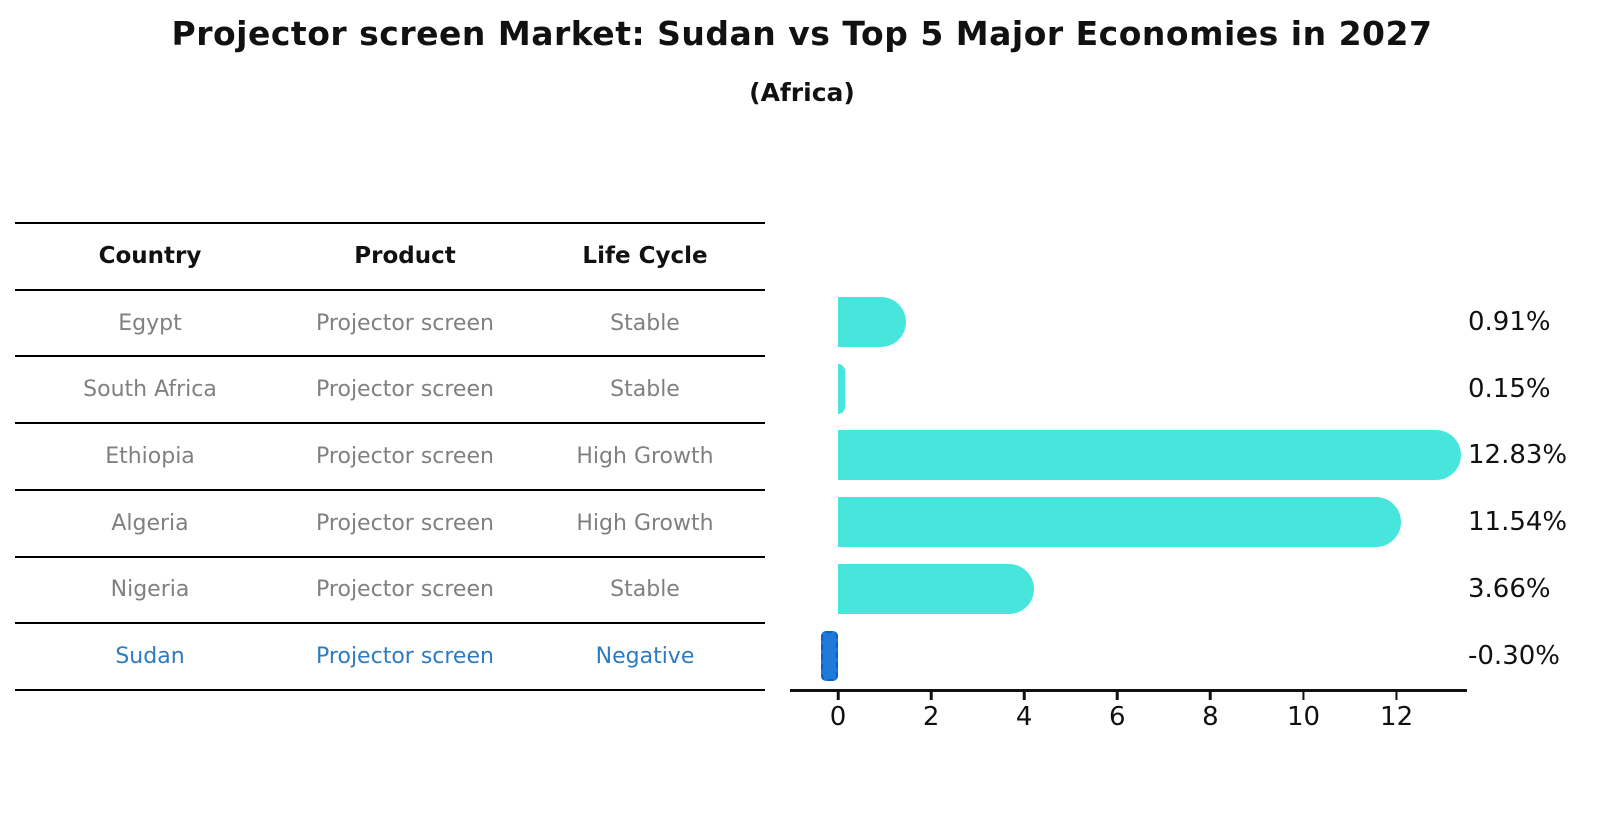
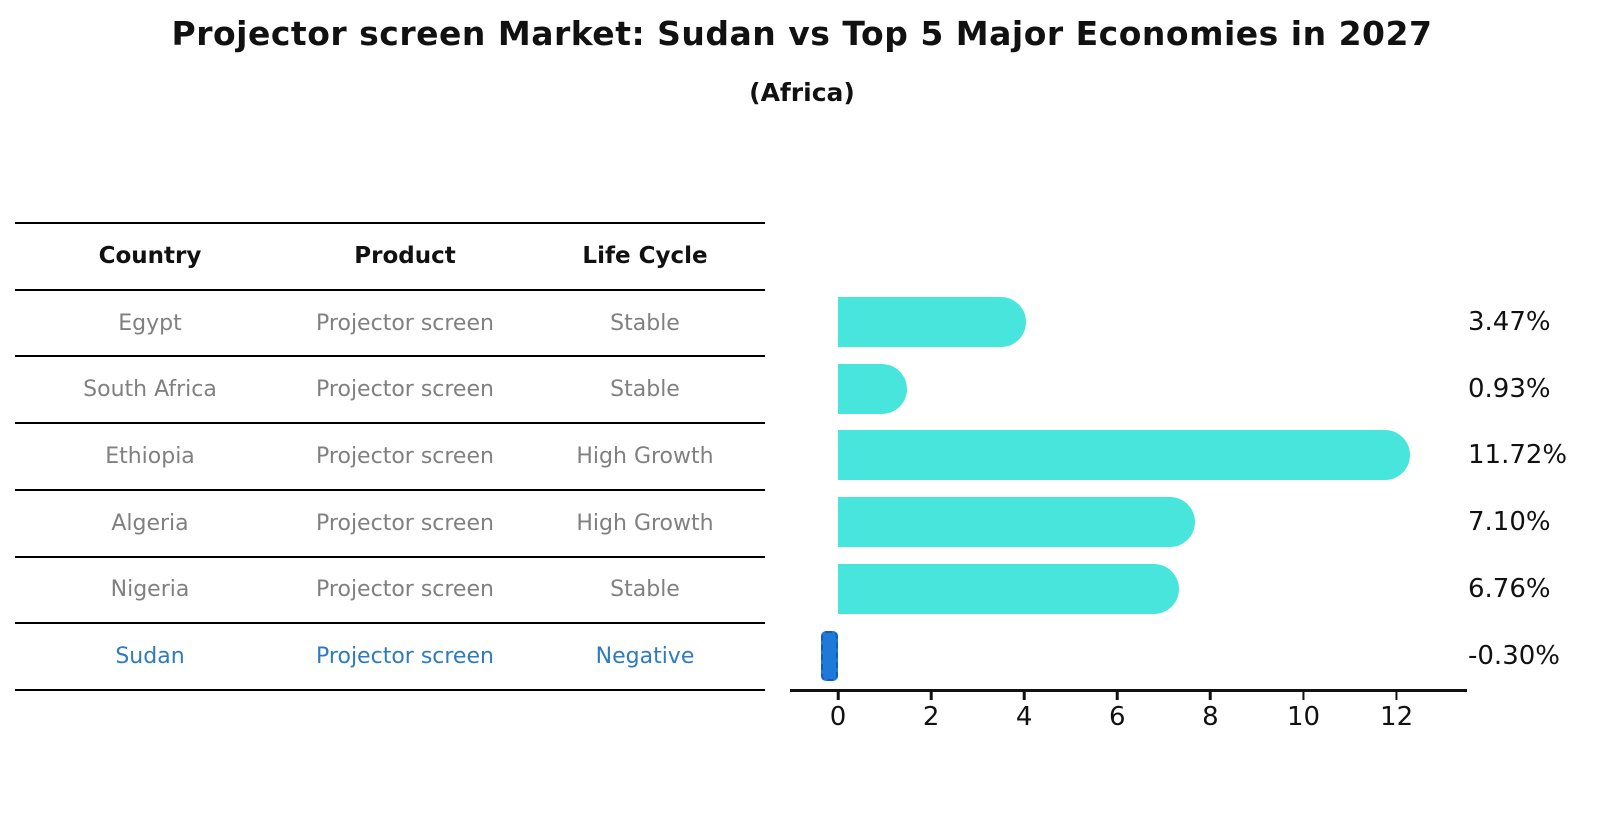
Egypt: 0.91% -> 3.47%
South Africa: 0.15% -> 0.93%
Ethiopia: 12.83% -> 11.72%
Algeria: 11.54% -> 7.10%
Nigeria: 3.66% -> 6.76%
